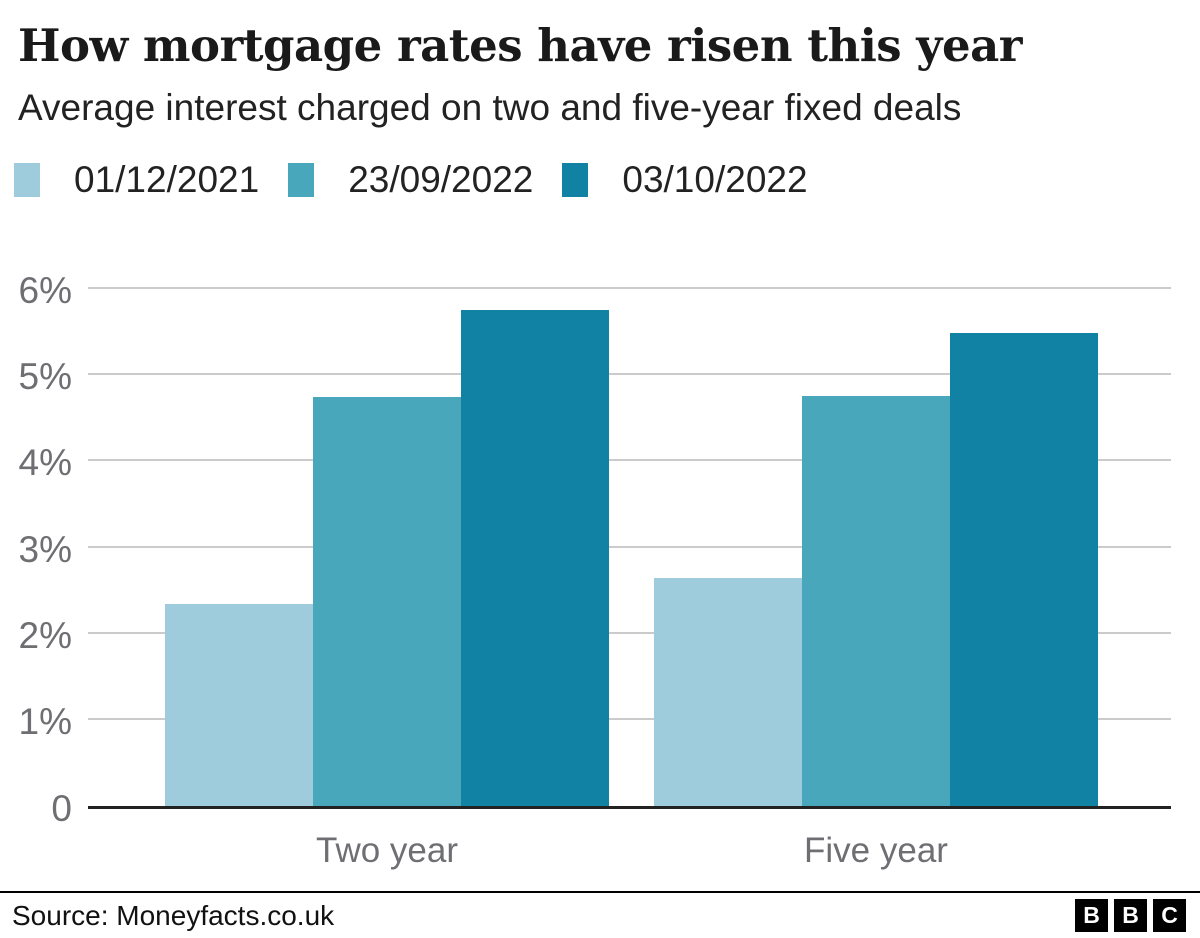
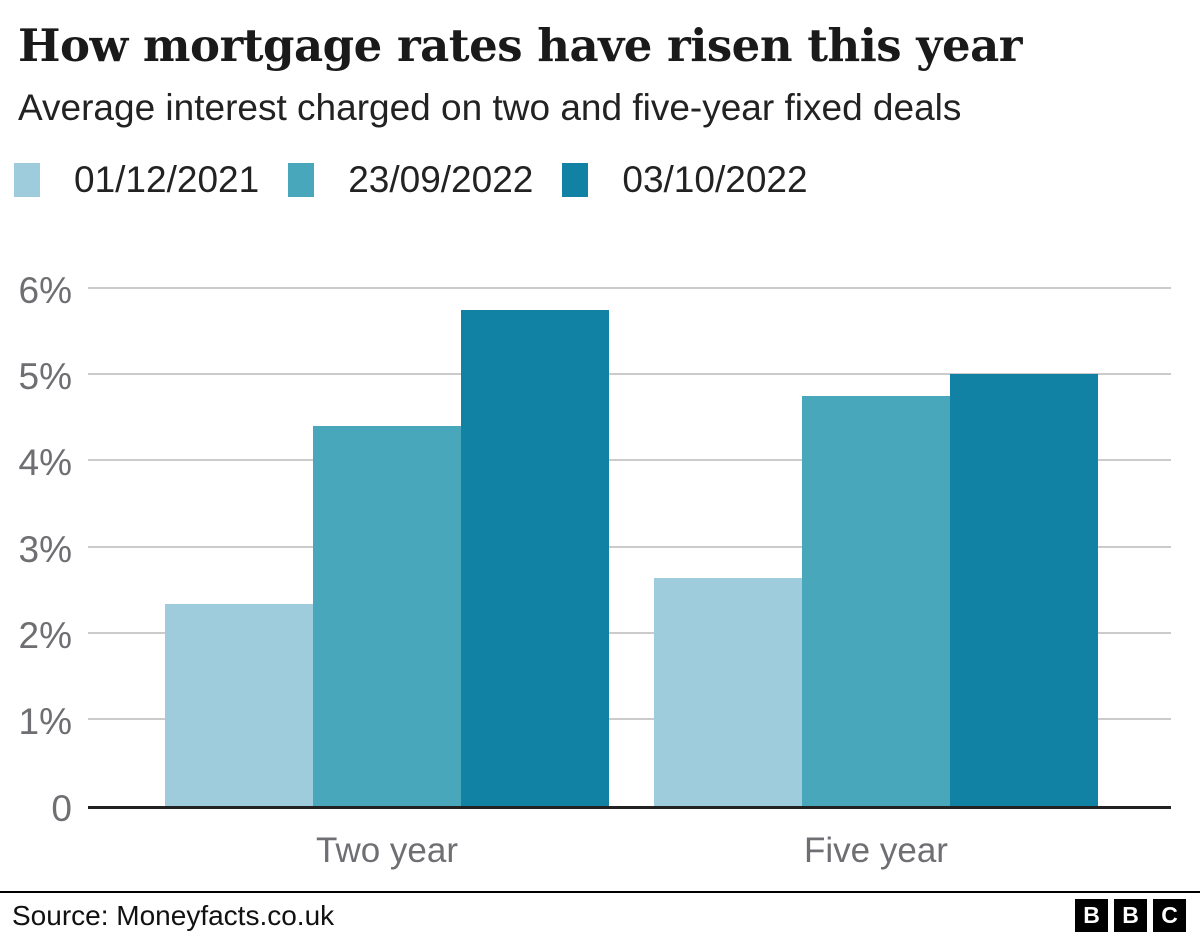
23/09/2022/Two year: 4.7% -> 4.4%
03/10/2022/Five year: 5.5% -> 5.0%
